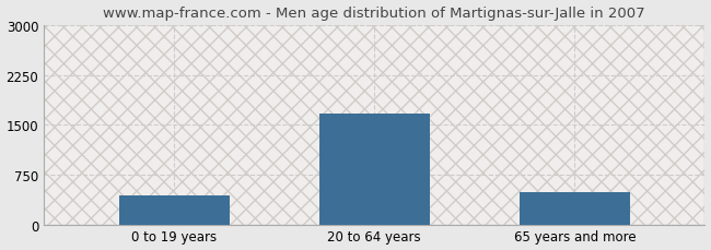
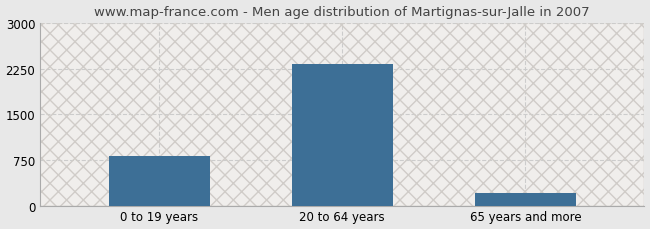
0 to 19 years: 440 -> 820
20 to 64 years: 1660 -> 2320
65 years and more: 480 -> 200
